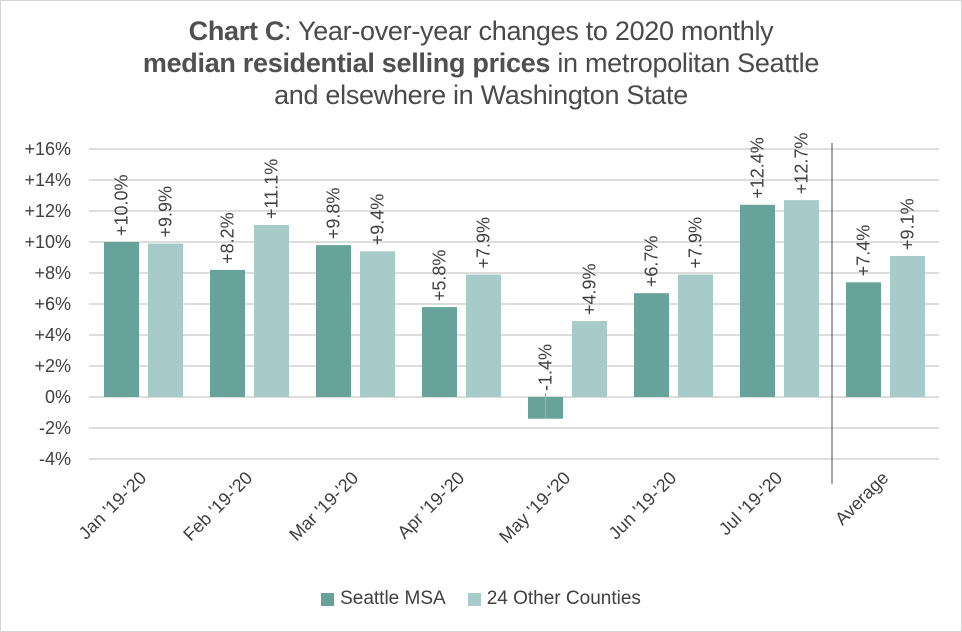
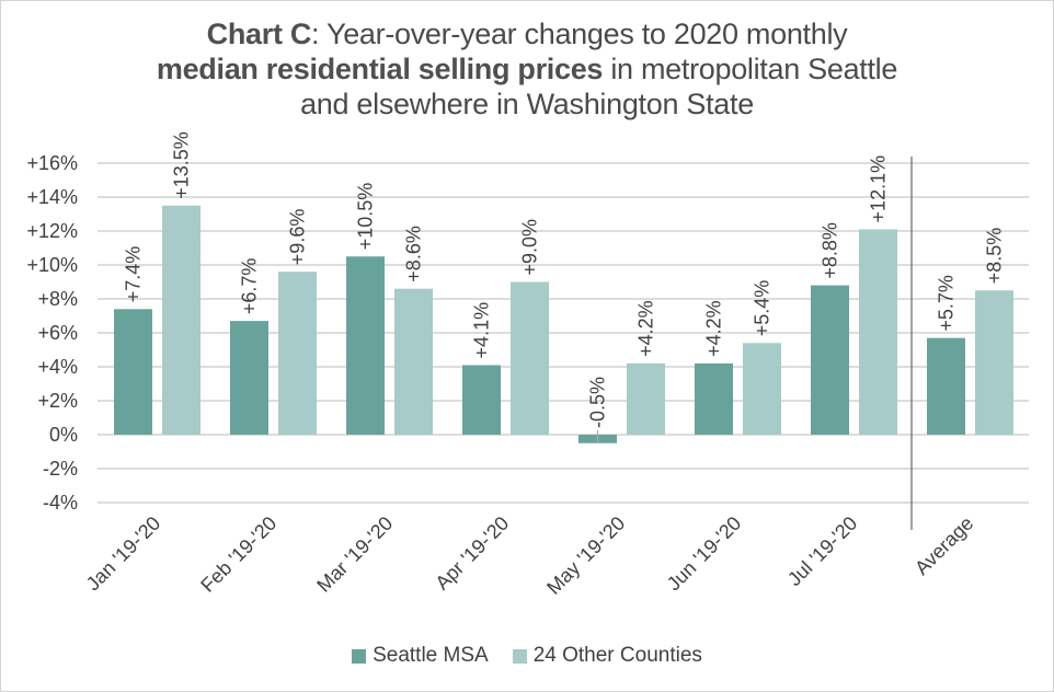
Seattle MSA/Jan '19-'20: +10.0% -> +7.4%
24 Other Counties/Jan '19-'20: +9.9% -> +13.5%
Seattle MSA/Feb '19-'20: +8.2% -> +6.7%
24 Other Counties/Feb '19-'20: +11.1% -> +9.6%
Seattle MSA/Mar '19-'20: +9.8% -> +10.5%
24 Other Counties/Mar '19-'20: +9.4% -> +8.6%
Seattle MSA/Apr '19-'20: +5.8% -> +4.1%
24 Other Counties/Apr '19-'20: +7.9% -> +9.0%
Seattle MSA/May '19-'20: -1.4% -> -0.5%
24 Other Counties/May '19-'20: +4.9% -> +4.2%
Seattle MSA/Jun '19-'20: +6.7% -> +4.2%
24 Other Counties/Jun '19-'20: +7.9% -> +5.4%
Seattle MSA/Jul '19-'20: +12.4% -> +8.8%
24 Other Counties/Jul '19-'20: +12.7% -> +12.1%
Seattle MSA/Average: +7.4% -> +5.7%
24 Other Counties/Average: +9.1% -> +8.5%
